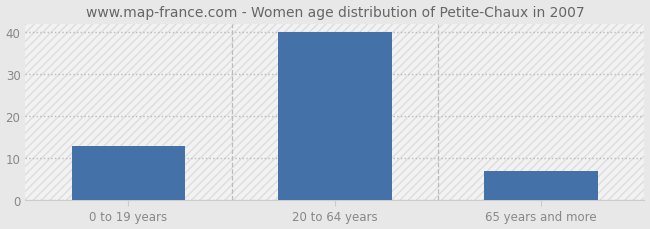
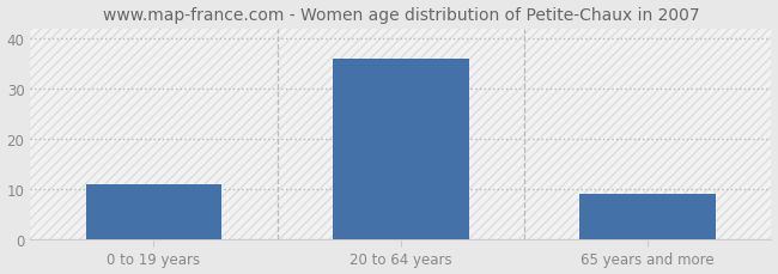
0 to 19 years: 13 -> 11
20 to 64 years: 40 -> 36
65 years and more: 7 -> 9
